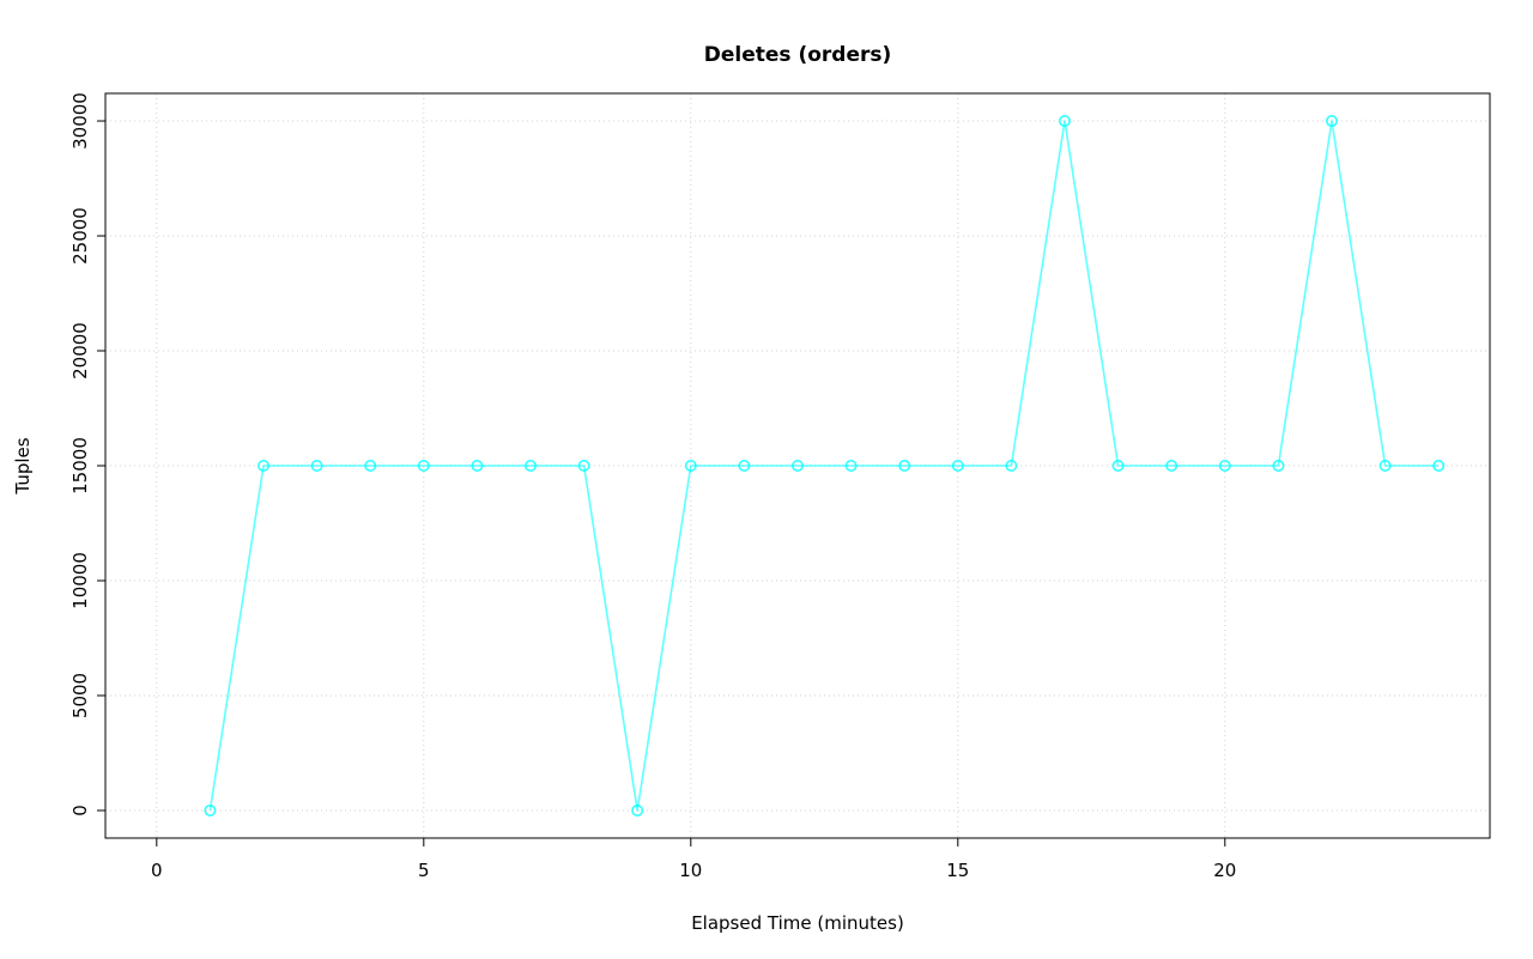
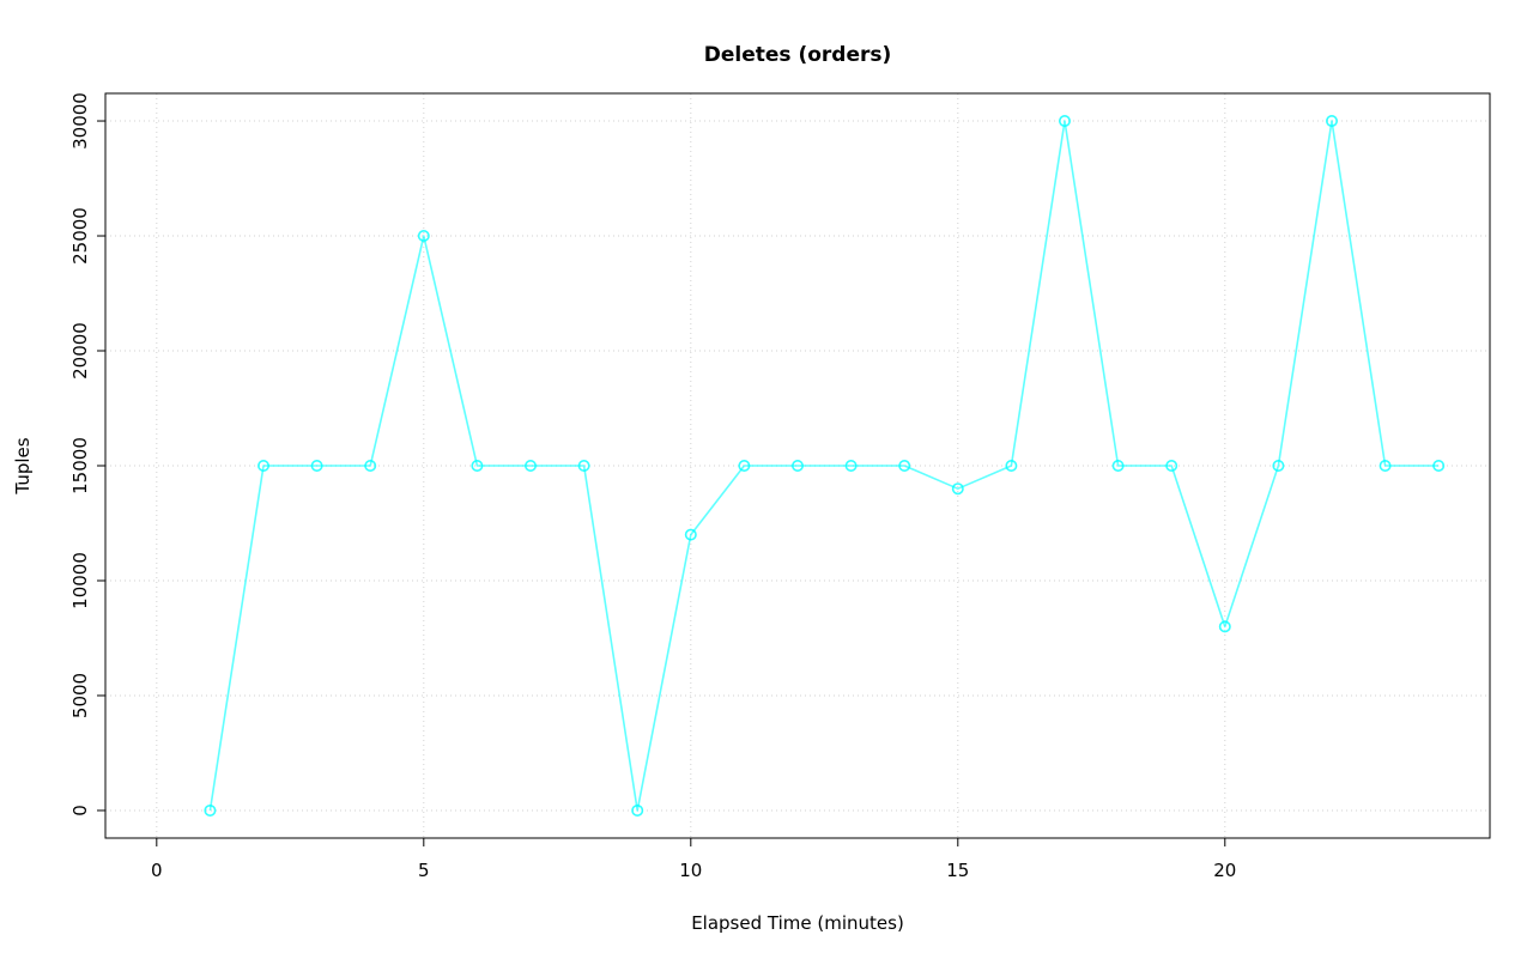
5: 15000 -> 25000
10: 15000 -> 12000
15: 15000 -> 14000
20: 15000 -> 8000
